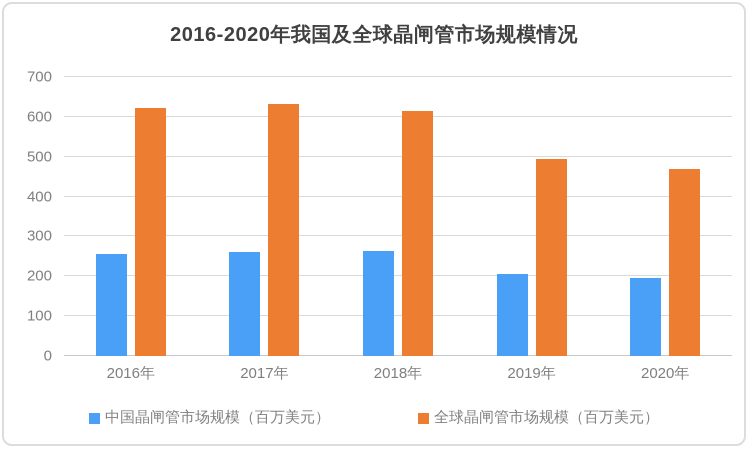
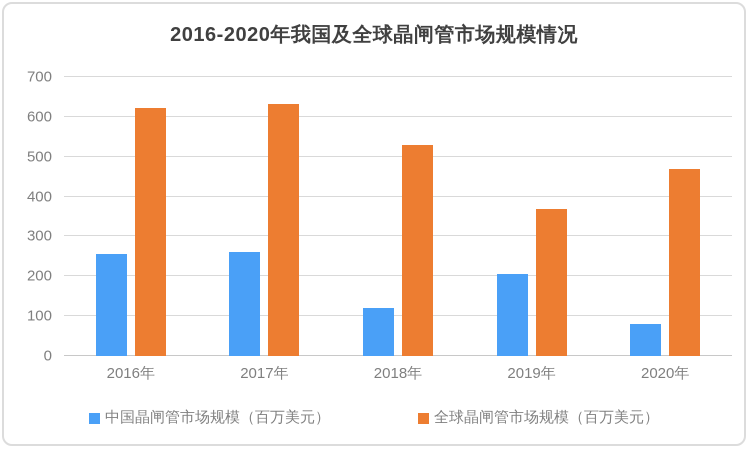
中国晶闸管市场规模（百万美元）/2018年: 260 -> 120
全球晶闸管市场规模（百万美元）/2018年: 620 -> 530
全球晶闸管市场规模（百万美元）/2019年: 490 -> 370
中国晶闸管市场规模（百万美元）/2020年: 200 -> 80
